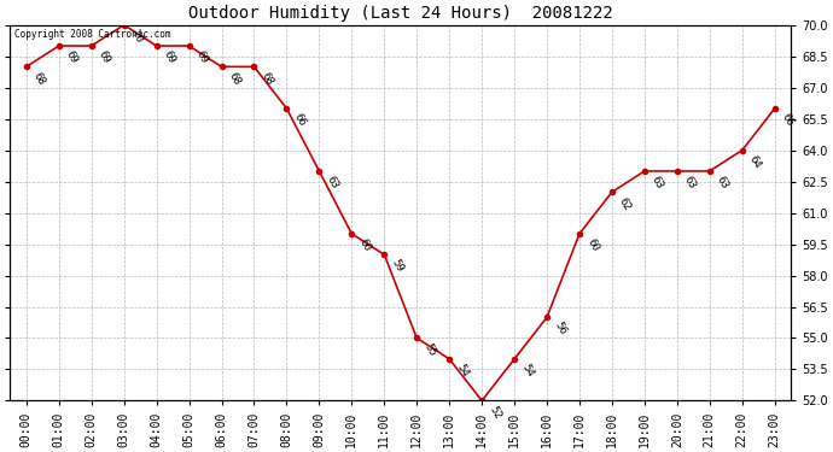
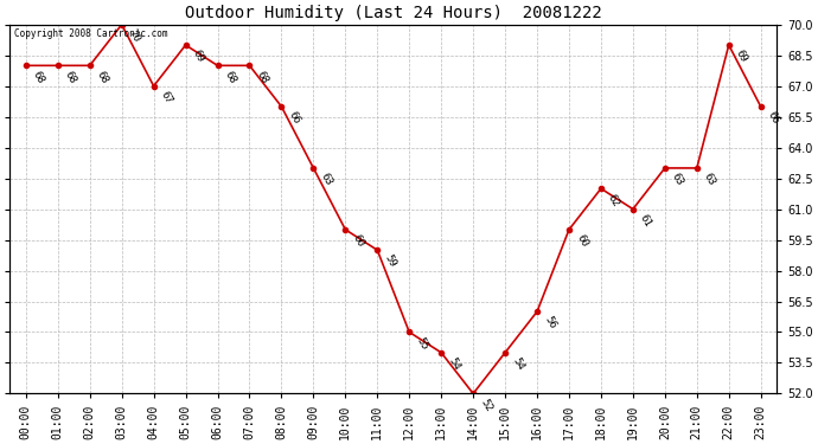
01:00: 69 -> 68
02:00: 69 -> 68
04:00: 69 -> 67
19:00: 63 -> 61
22:00: 64 -> 69
